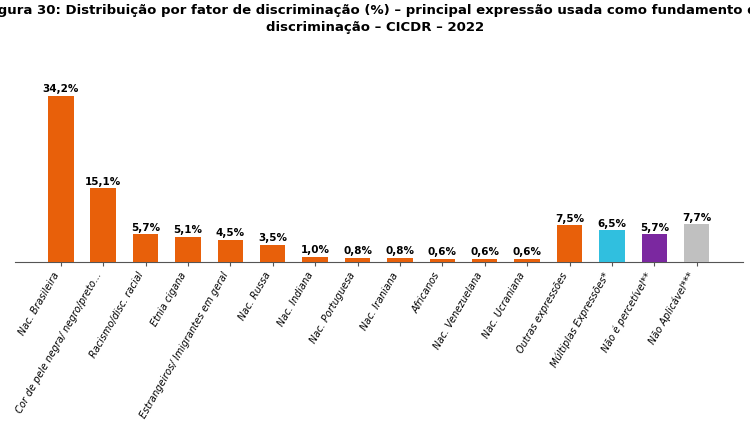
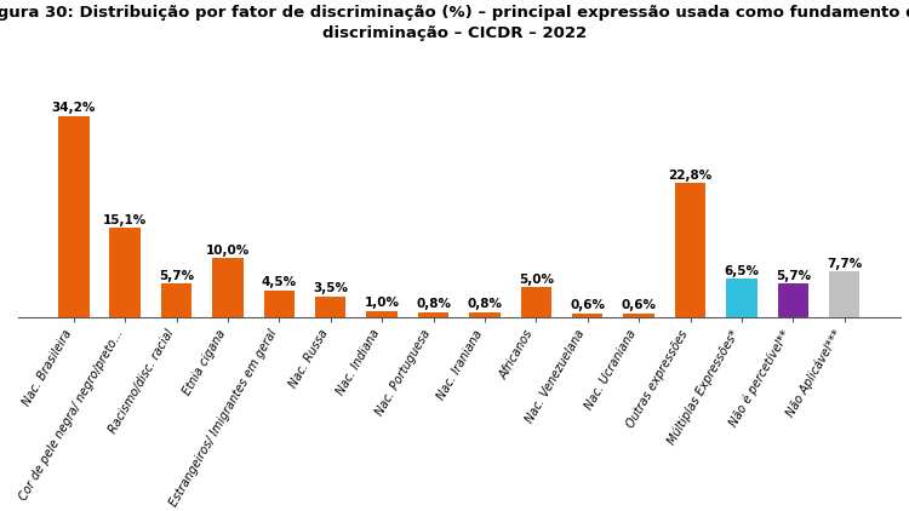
Etnia cigana: 5,1% -> 10,0%
Africanos: 0,6% -> 5,0%
Outras expressões: 7,5% -> 22,8%
